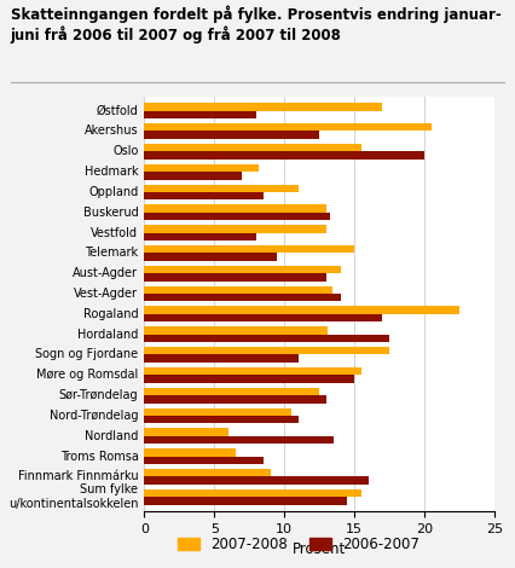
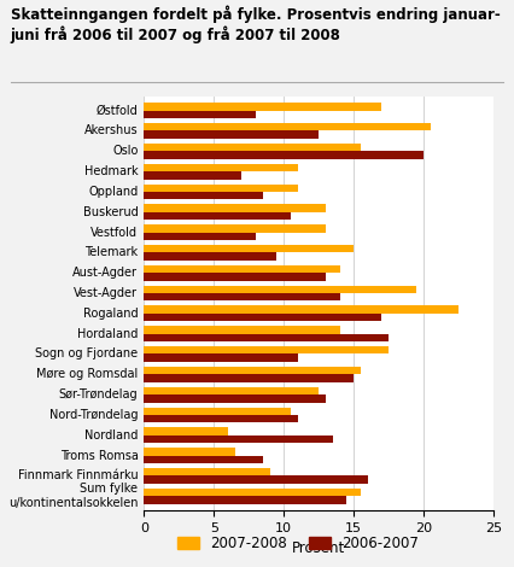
2007-2008/Hedmark: 8.2 -> 11.0
2006-2007/Buskerud: 13.3 -> 10.5
2007-2008/Vest-Agder: 13.4 -> 19.5
2007-2008/Hordaland: 13.1 -> 14.0
